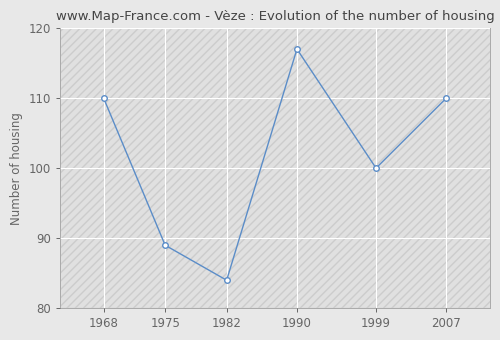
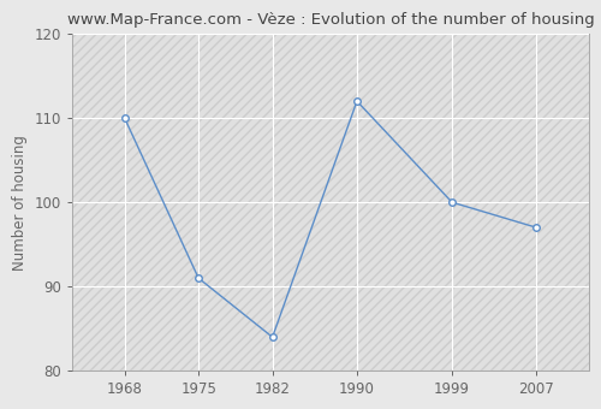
1975: 89 -> 91
1990: 117 -> 112
2007: 110 -> 97
